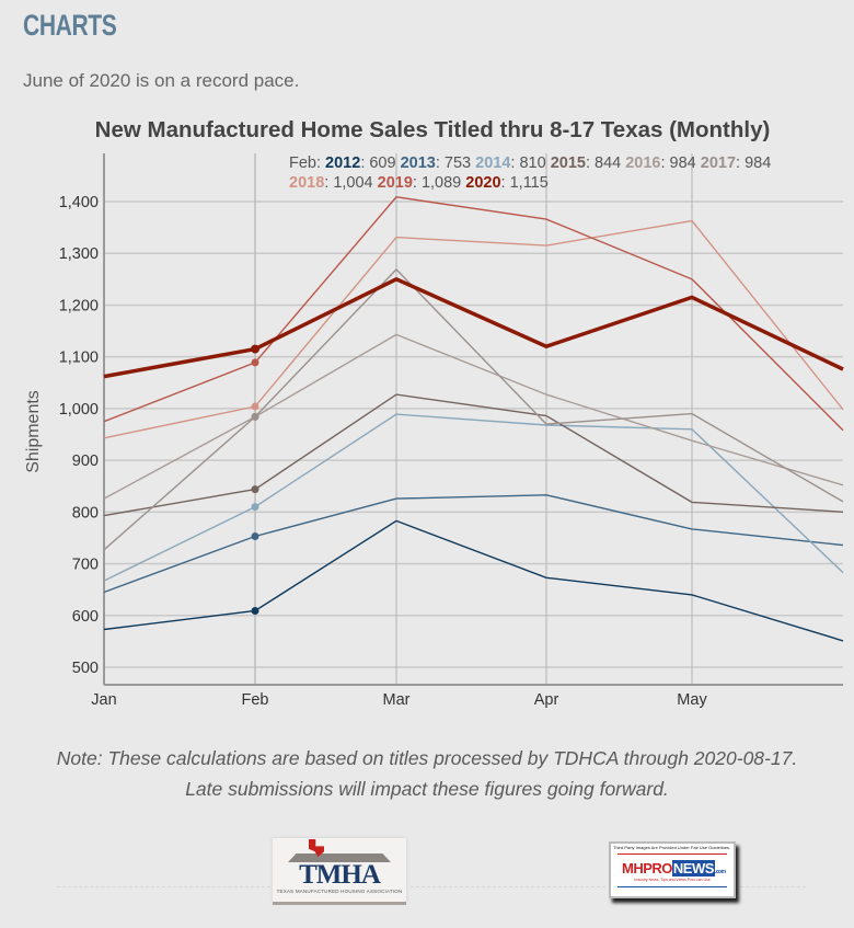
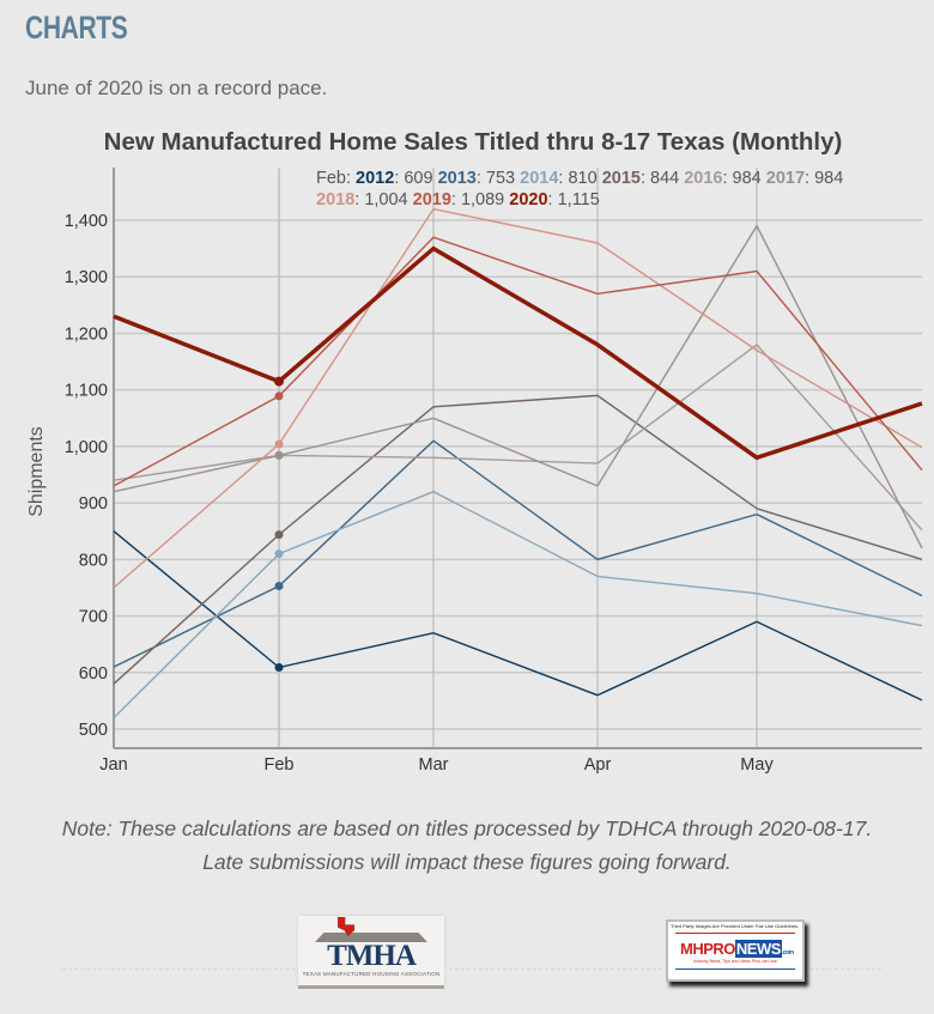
2012/Jan: 570 -> 850
2013/Jan: 640 -> 610
2014/Jan: 670 -> 520
2015/Jan: 790 -> 580
2016/Jan: 830 -> 940
2017/Jan: 730 -> 920
2018/Jan: 940 -> 750
2019/Jan: 980 -> 930
2020/Jan: 1060 -> 1230
2012/Mar: 780 -> 670
2013/Mar: 830 -> 1010
2014/Mar: 990 -> 920
2015/Mar: 1030 -> 1070
2016/Mar: 1140 -> 980
2017/Mar: 1270 -> 1050
2018/Mar: 1330 -> 1420
2019/Mar: 1410 -> 1370
2020/Mar: 1250 -> 1350
2012/Apr: 670 -> 560
2013/Apr: 830 -> 800
2014/Apr: 970 -> 770
2015/Apr: 990 -> 1090
2016/Apr: 1030 -> 970
2017/Apr: 970 -> 930
2018/Apr: 1320 -> 1360
2019/Apr: 1370 -> 1270
2020/Apr: 1120 -> 1180
2012/May: 640 -> 690
2013/May: 770 -> 880
2014/May: 960 -> 740
2015/May: 820 -> 890
2016/May: 940 -> 1180
2017/May: 990 -> 1390
2018/May: 1360 -> 1170
2019/May: 1250 -> 1310
2020/May: 1220 -> 980
